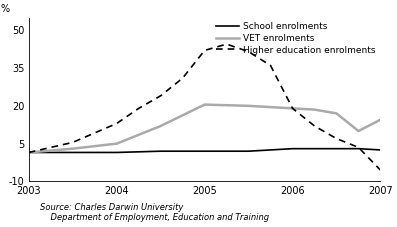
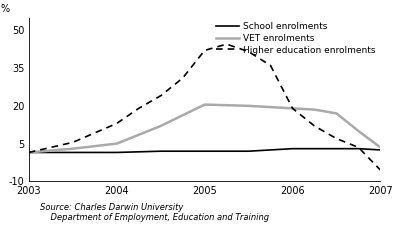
VET enrolments/2007: 14.5 -> 3.5
